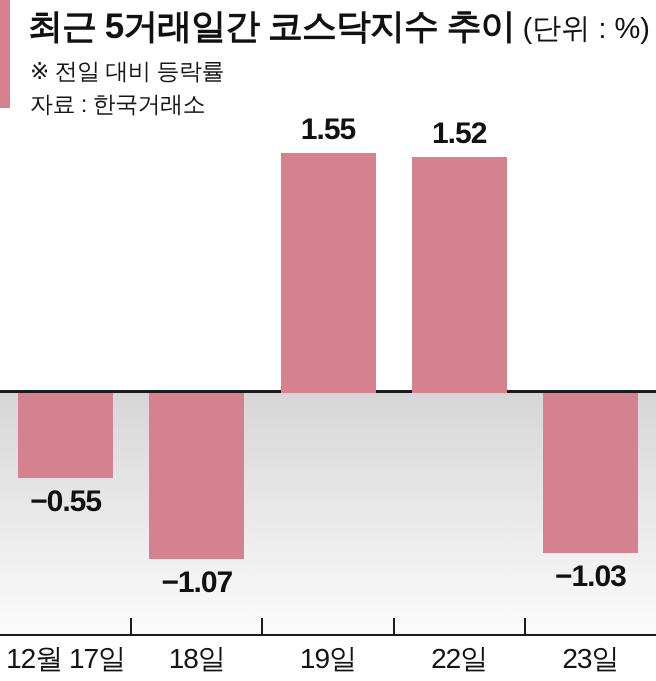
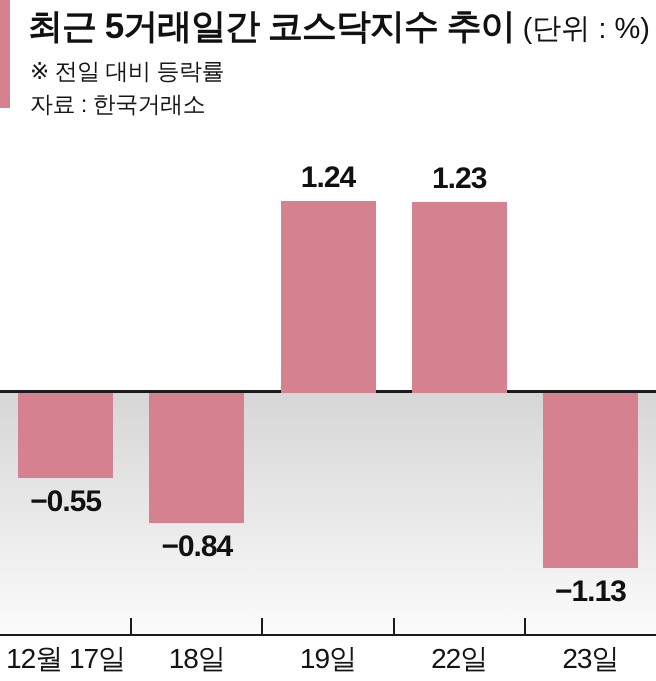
18일: −1.07 -> −0.84
19일: 1.55 -> 1.24
22일: 1.52 -> 1.23
23일: −1.03 -> −1.13
